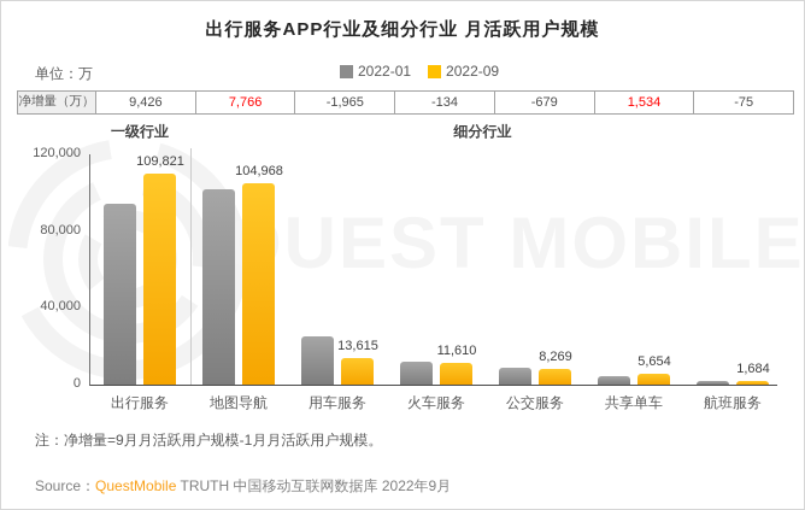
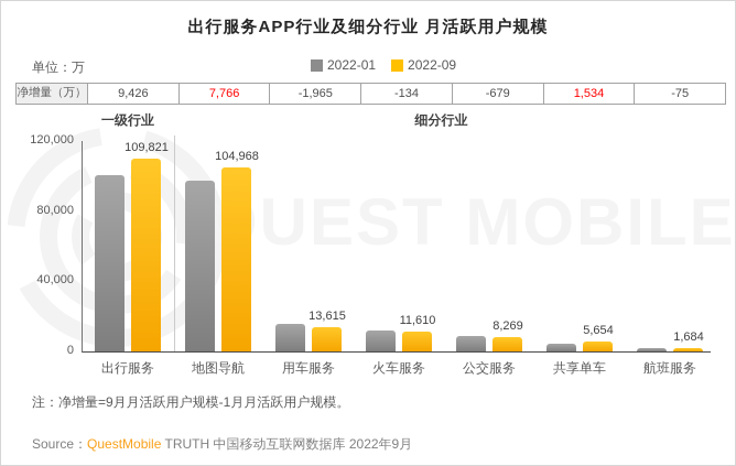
2022-01/出行服务: 94000 -> 100000
2022-01/地图导航: 102000 -> 97000
2022-01/用车服务: 25000 -> 16000
